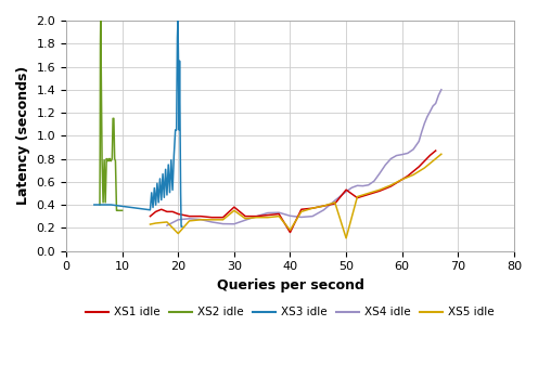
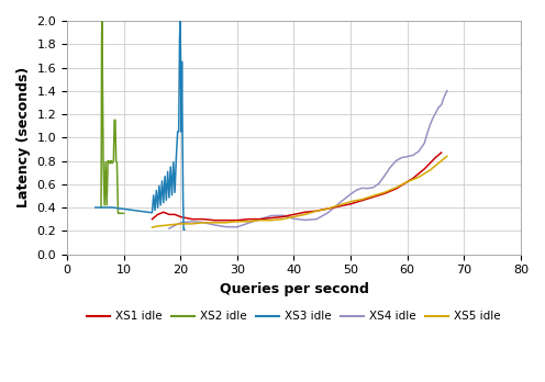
XS5 idle/20: 0.15 -> 0.26
XS1 idle/30: 0.38 -> 0.29
XS5 idle/30: 0.35 -> 0.28
XS1 idle/40: 0.16 -> 0.34
XS5 idle/40: 0.18 -> 0.32
XS1 idle/50: 0.53 -> 0.43
XS5 idle/50: 0.11 -> 0.45
